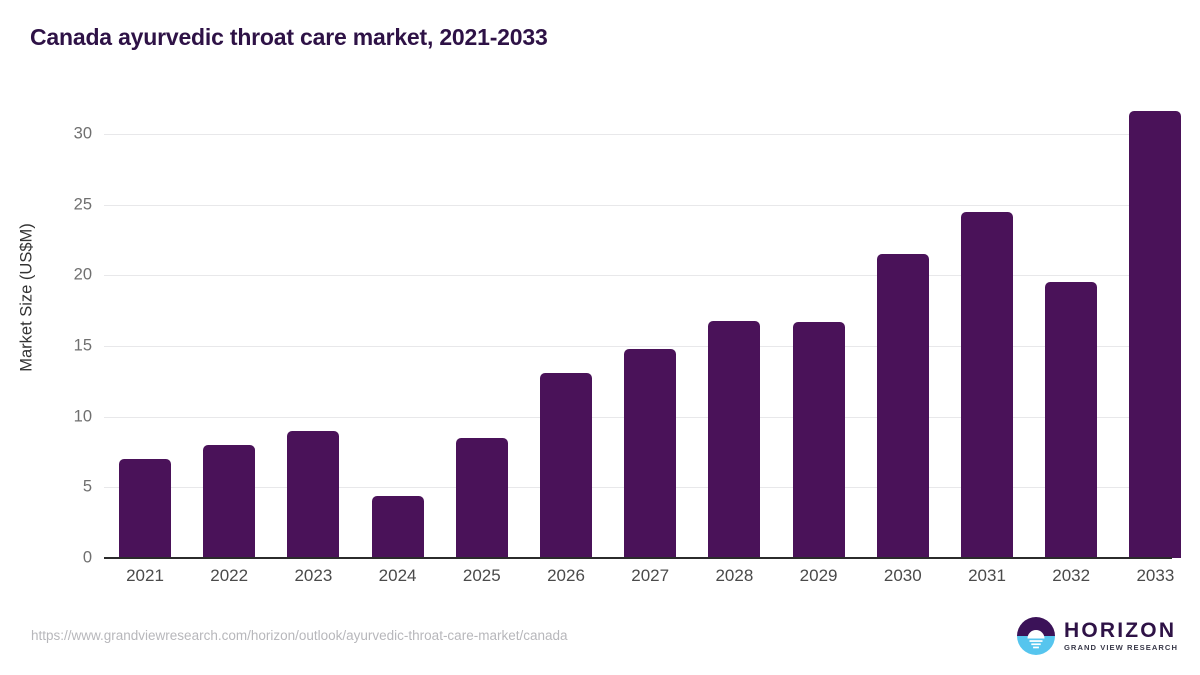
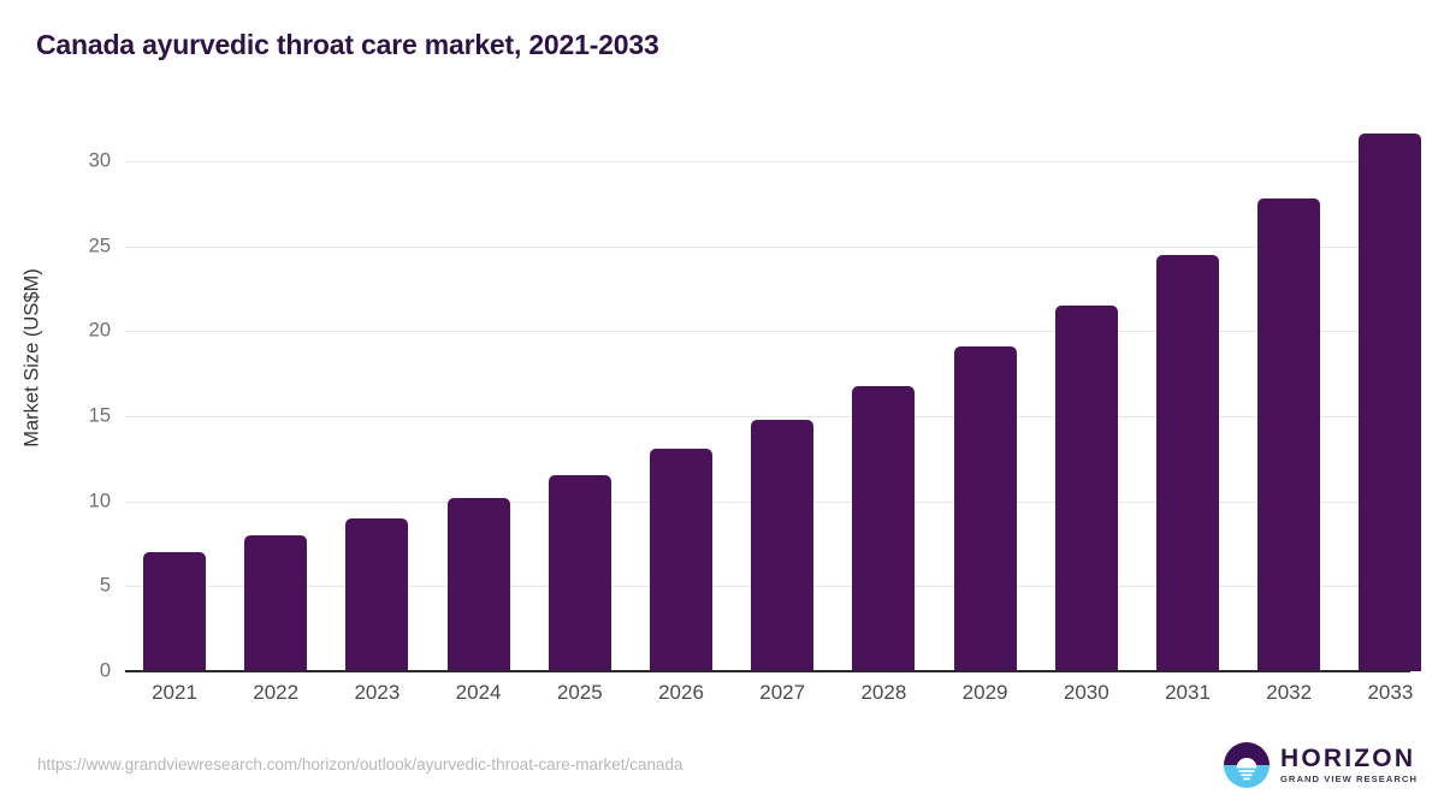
2024: 4.4 -> 10.2
2025: 8.5 -> 11.5
2029: 16.7 -> 19.1
2032: 19.5 -> 27.8
